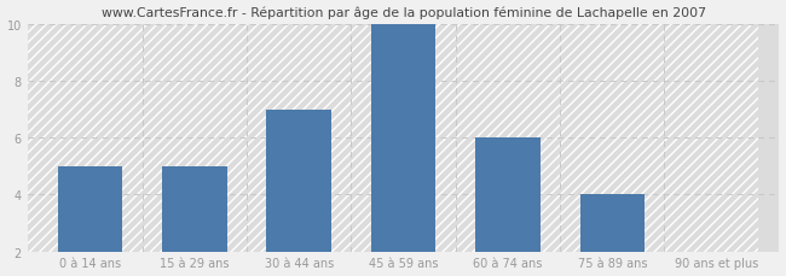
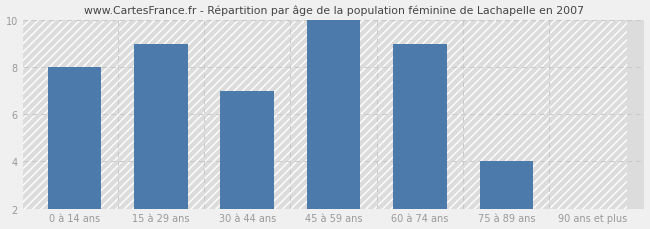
0 à 14 ans: 5.00 -> 8.00
15 à 29 ans: 5.00 -> 9.00
60 à 74 ans: 6.00 -> 9.00
